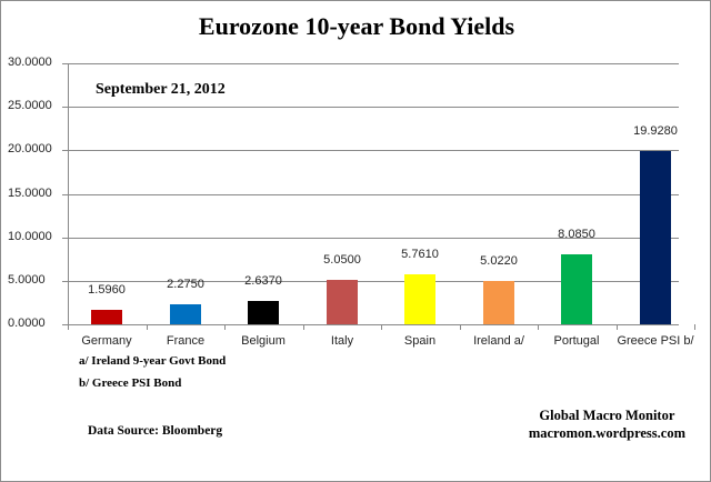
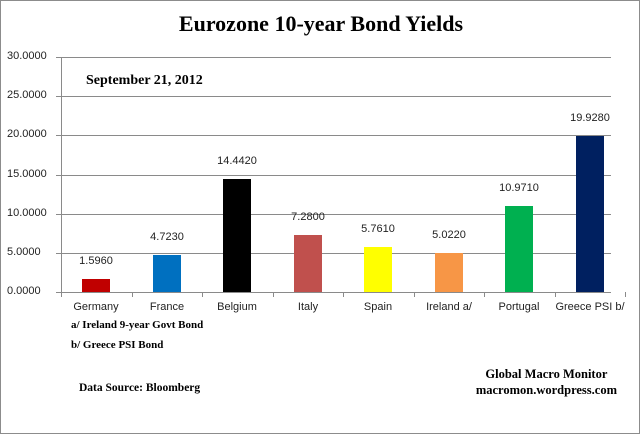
France: 2.2750 -> 4.7230
Belgium: 2.6370 -> 14.4420
Italy: 5.0500 -> 7.2800
Portugal: 8.0850 -> 10.9710
